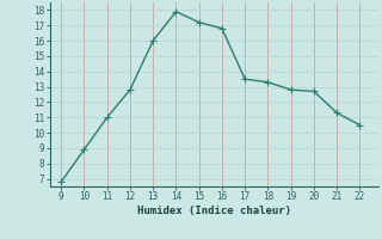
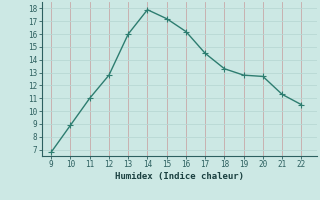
16: 16.8 -> 16.2
17: 13.5 -> 14.5
